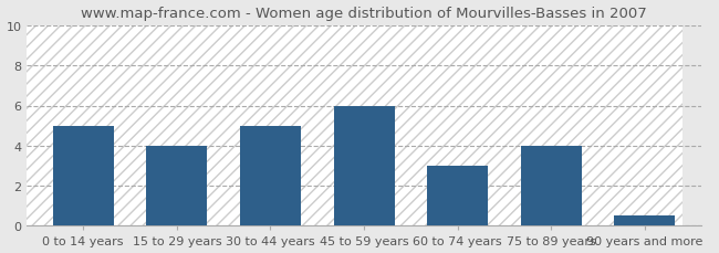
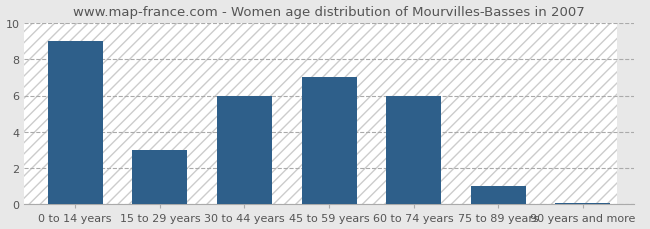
0 to 14 years: 5.0 -> 9.0
15 to 29 years: 4.0 -> 3.0
30 to 44 years: 5.0 -> 6.0
45 to 59 years: 6.0 -> 7.0
60 to 74 years: 3.0 -> 6.0
75 to 89 years: 4.0 -> 1.0
90 years and more: 0.5 -> 0.1
